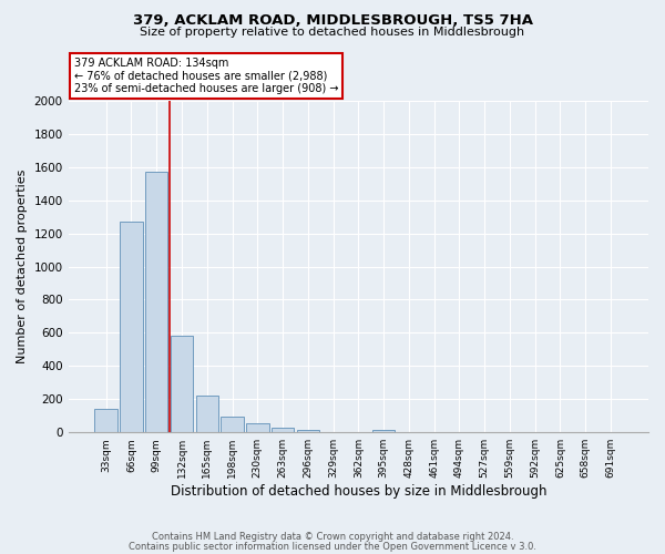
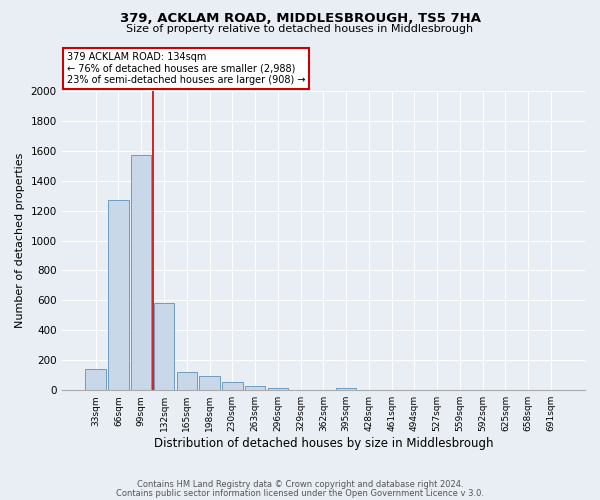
165sqm: 220 -> 120
